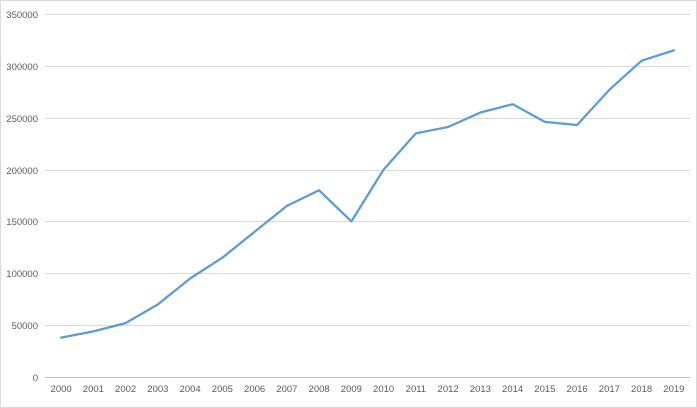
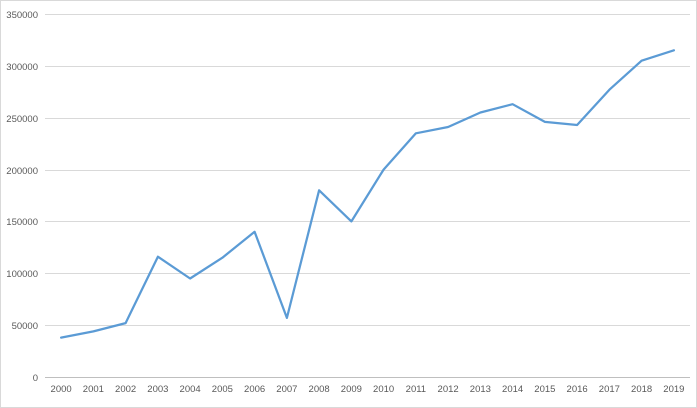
2003: 70000 -> 116000
2007: 165000 -> 57000
